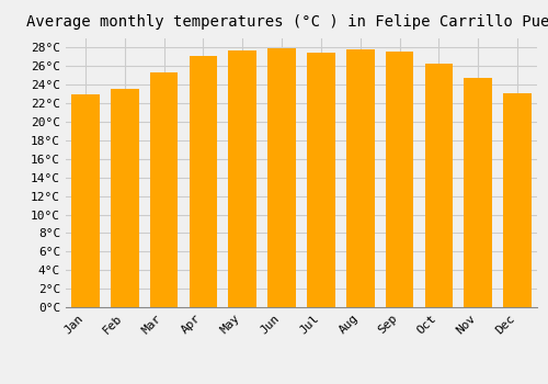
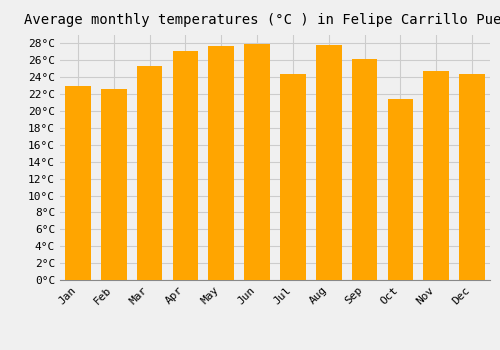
Feb: 23.5°C -> 22.6°C
Jul: 27.5°C -> 24.4°C
Sep: 27.6°C -> 26.2°C
Oct: 26.3°C -> 21.4°C
Dec: 23.1°C -> 24.4°C
